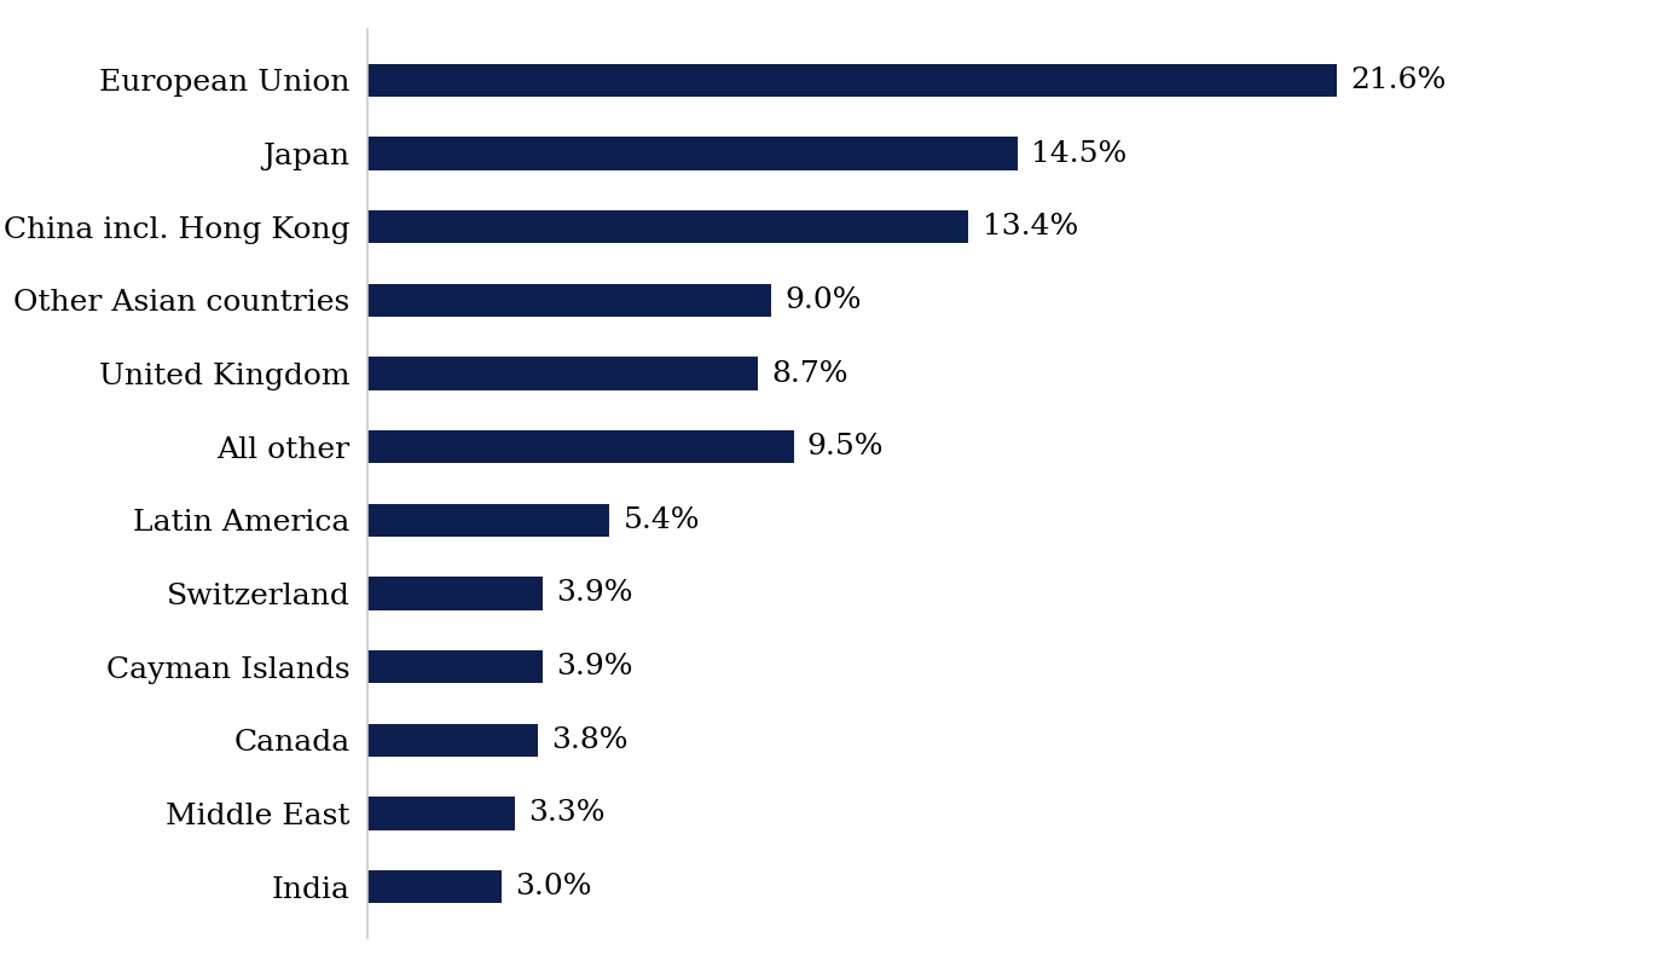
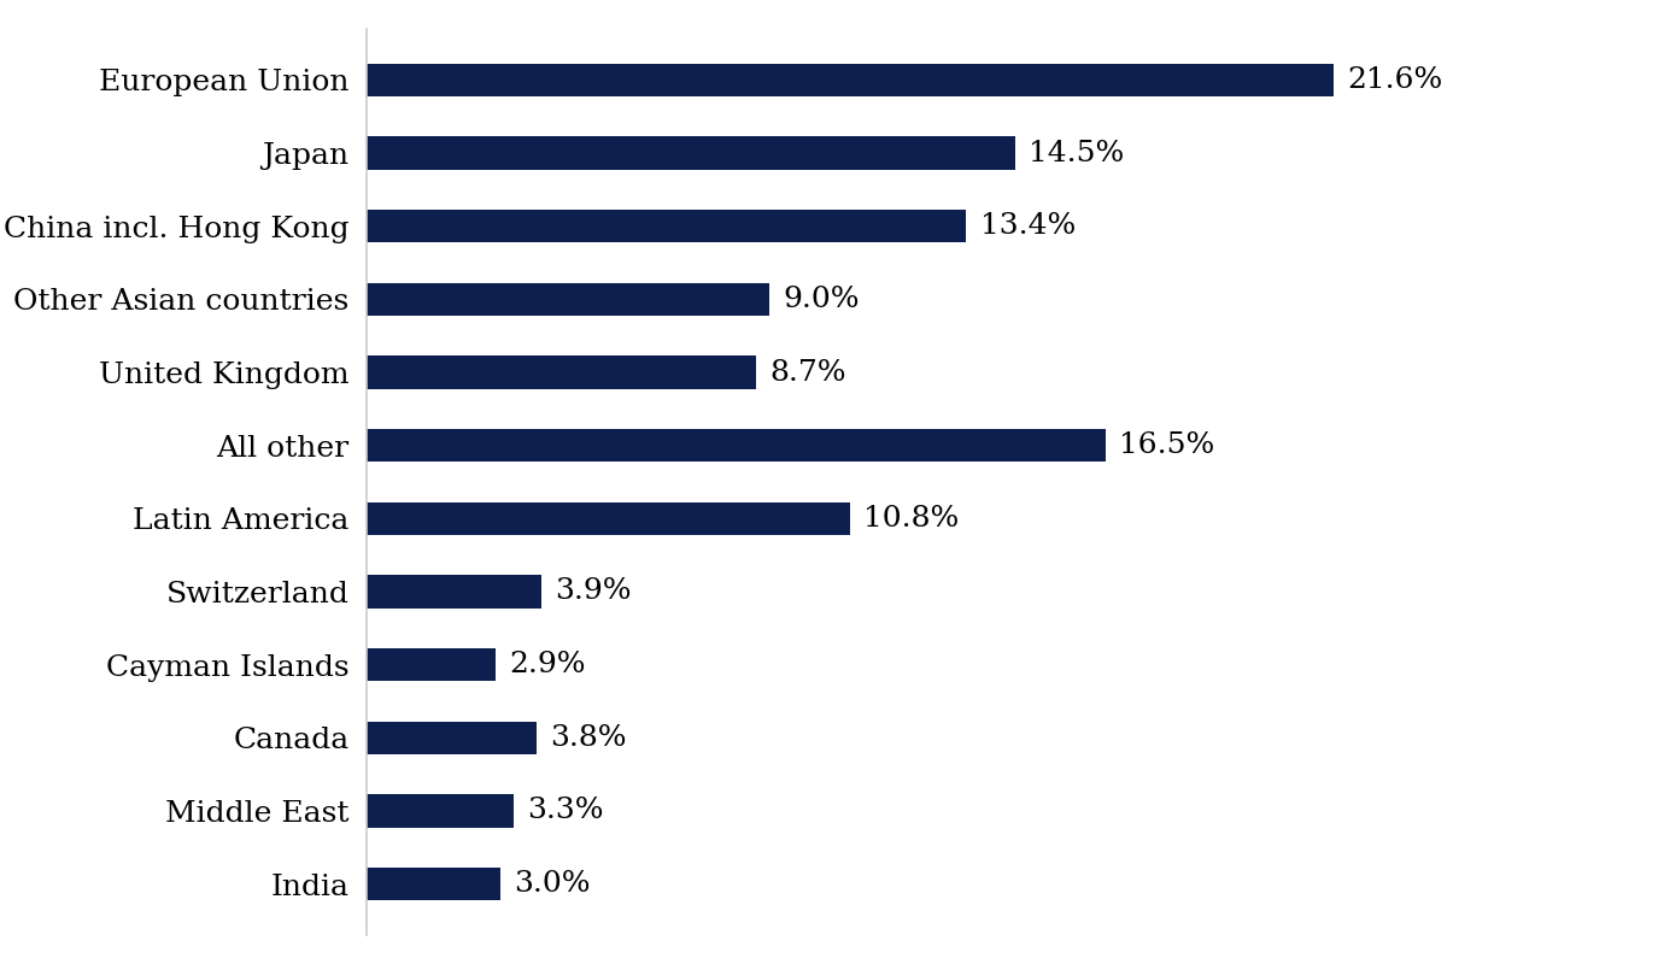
All other: 9.5% -> 16.5%
Latin America: 5.4% -> 10.8%
Cayman Islands: 3.9% -> 2.9%
